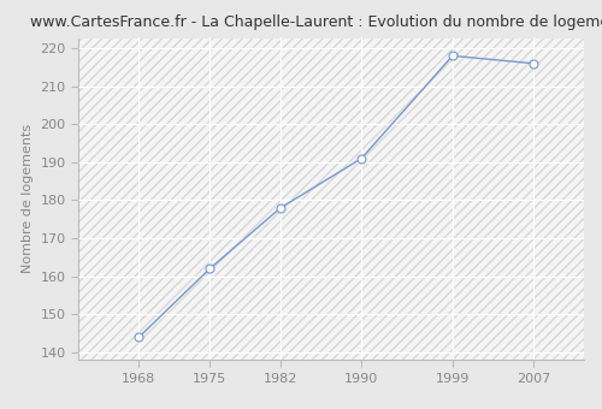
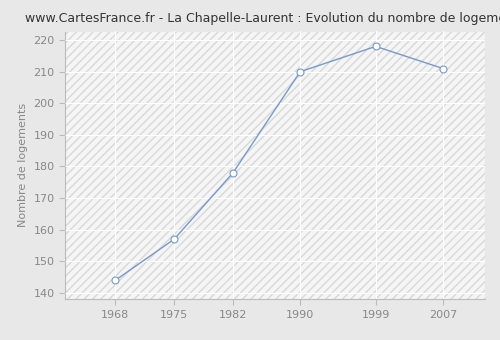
1975: 162 -> 157
1990: 191 -> 210
2007: 216 -> 211
